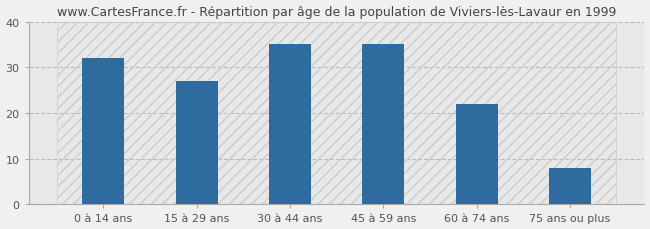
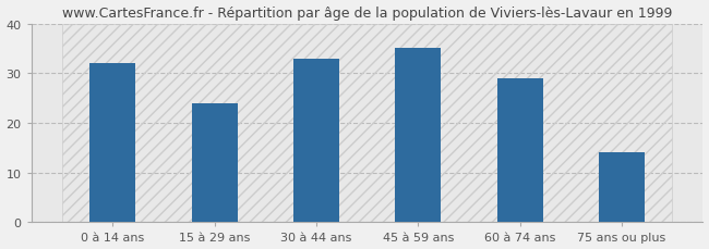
15 à 29 ans: 27 -> 24
30 à 44 ans: 35 -> 33
60 à 74 ans: 22 -> 29
75 ans ou plus: 8 -> 14
